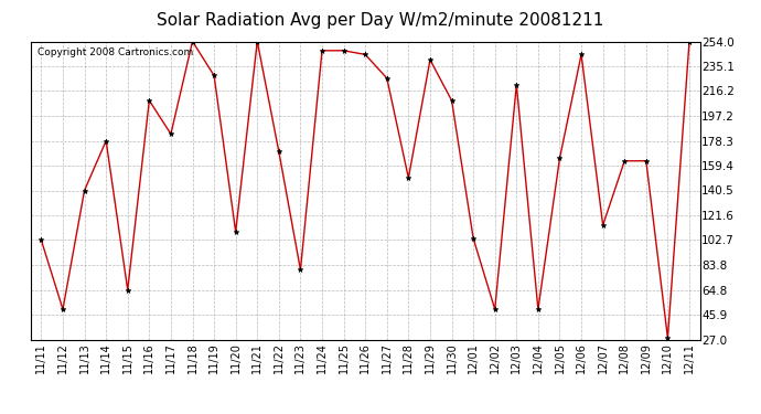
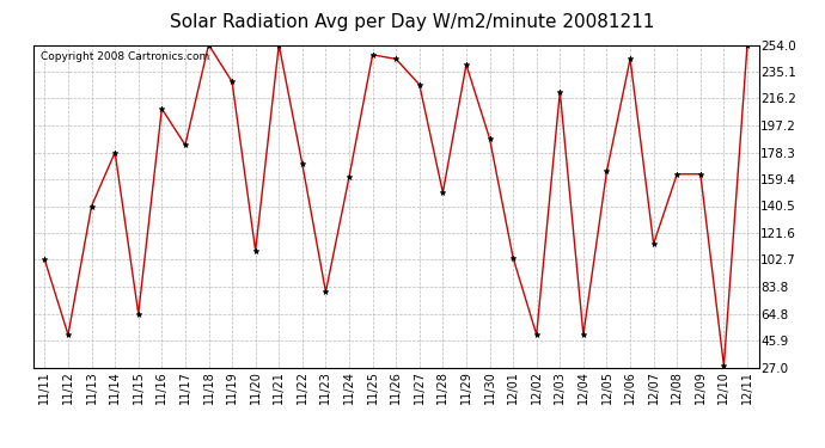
11/24: 247 -> 161
11/30: 209 -> 188
